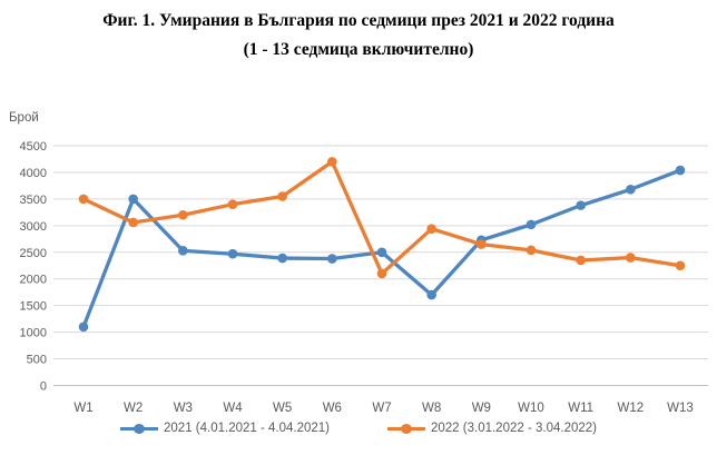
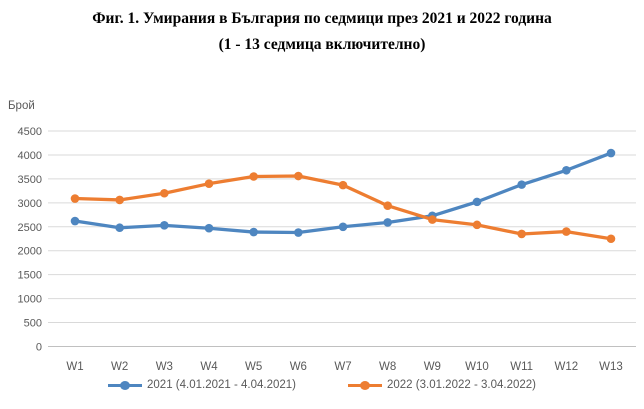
2021 (4.01.2021 - 4.04.2021)/W1: 1100 -> 2600
2022 (3.01.2022 - 3.04.2022)/W1: 3500 -> 3100
2021 (4.01.2021 - 4.04.2021)/W2: 3500 -> 2500
2022 (3.01.2022 - 3.04.2022)/W6: 4200 -> 3600
2022 (3.01.2022 - 3.04.2022)/W7: 2100 -> 3400
2021 (4.01.2021 - 4.04.2021)/W8: 1700 -> 2600
